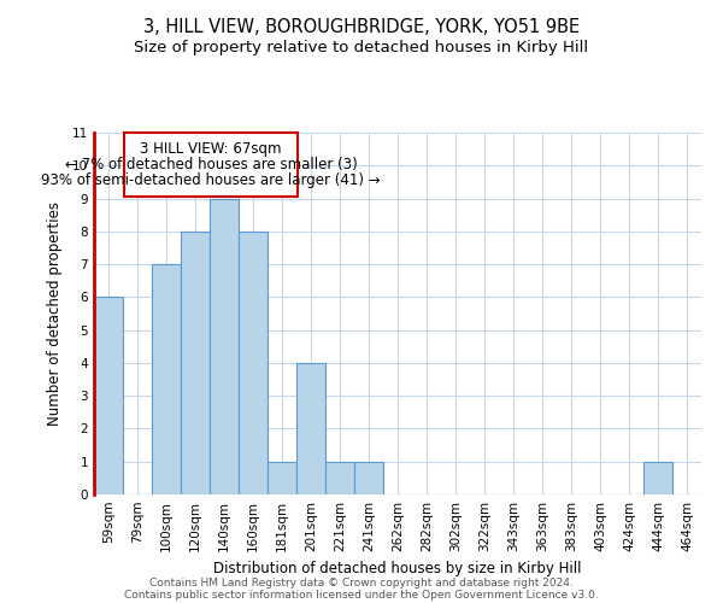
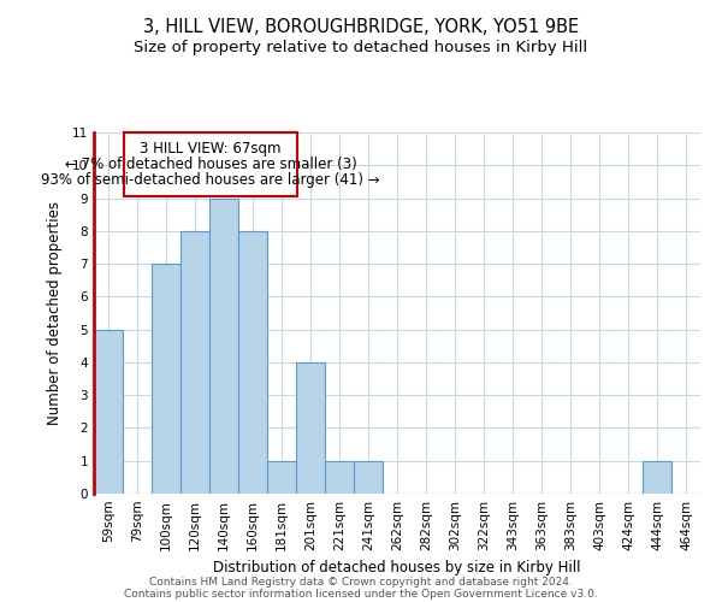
59sqm: 6 -> 5
